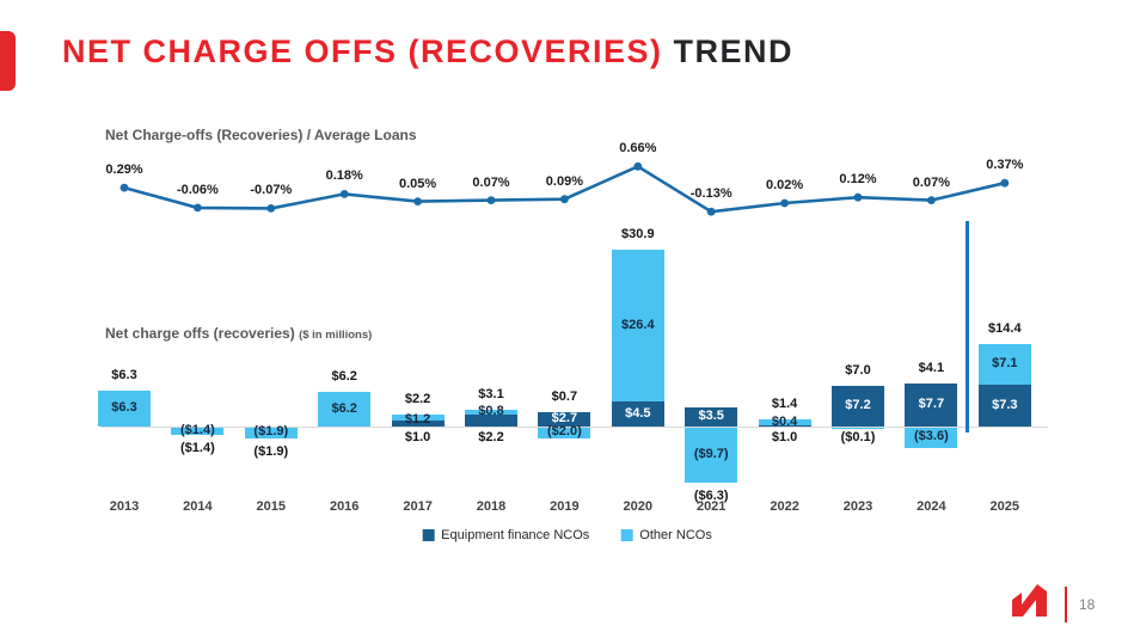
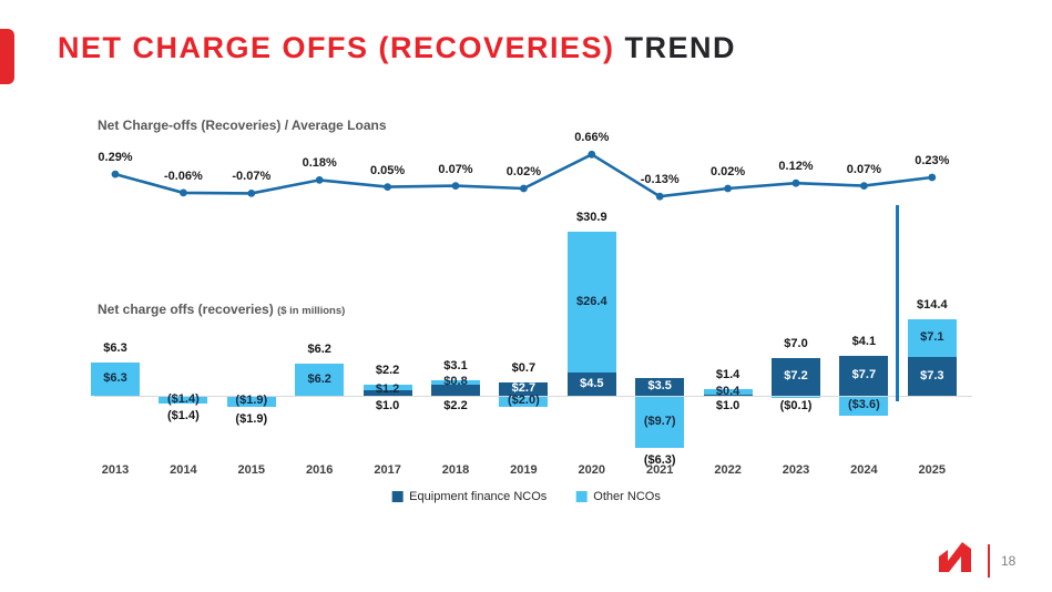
Net Charge-offs (Recoveries) / Average Loans/2019: 0.09% -> 0.02%
Net Charge-offs (Recoveries) / Average Loans/2025: 0.37% -> 0.23%
